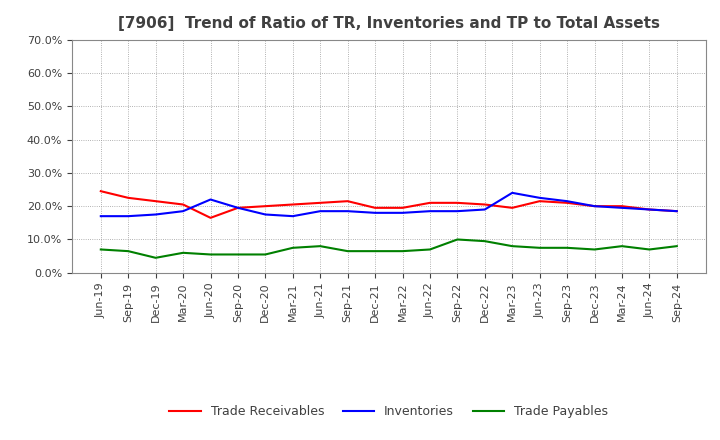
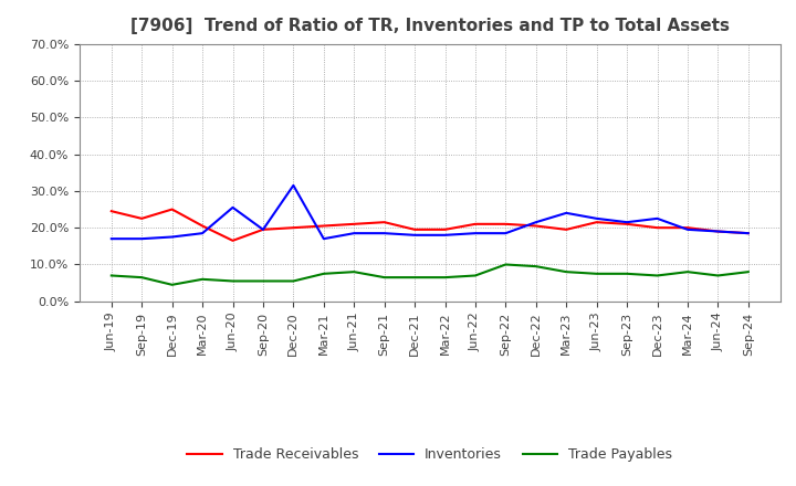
Trade Receivables/Dec-19: 21.5% -> 25.0%
Inventories/Jun-20: 22.0% -> 25.5%
Inventories/Dec-20: 17.5% -> 31.5%
Inventories/Dec-22: 19.0% -> 21.5%
Inventories/Dec-23: 20.0% -> 22.5%
